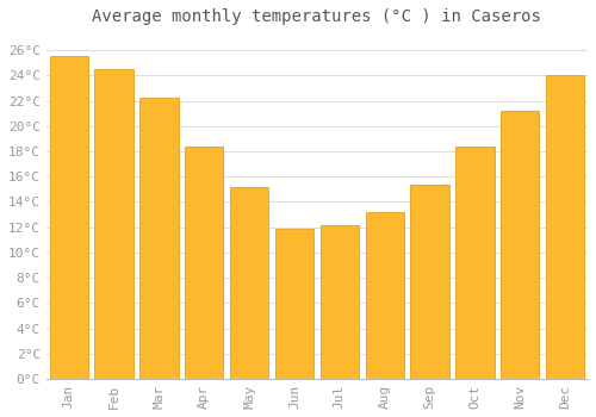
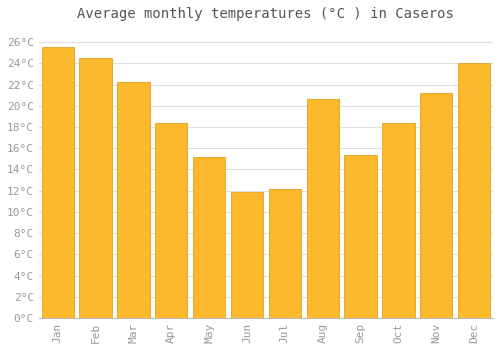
Aug: 13.2°C -> 20.6°C
